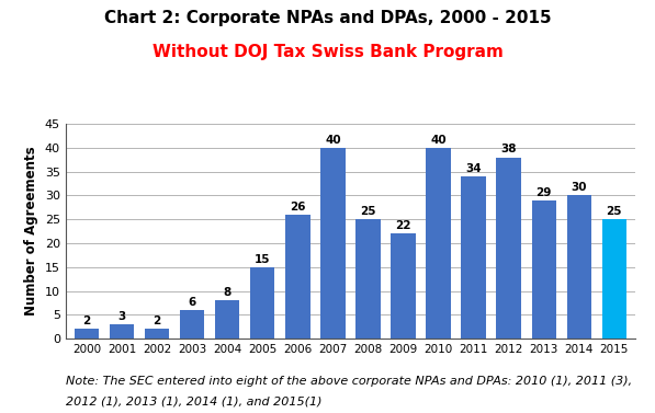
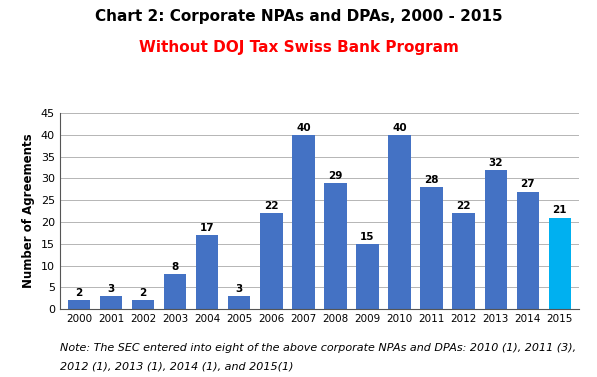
2003: 6 -> 8
2004: 8 -> 17
2005: 15 -> 3
2006: 26 -> 22
2008: 25 -> 29
2009: 22 -> 15
2011: 34 -> 28
2012: 38 -> 22
2013: 29 -> 32
2014: 30 -> 27
2015: 25 -> 21
